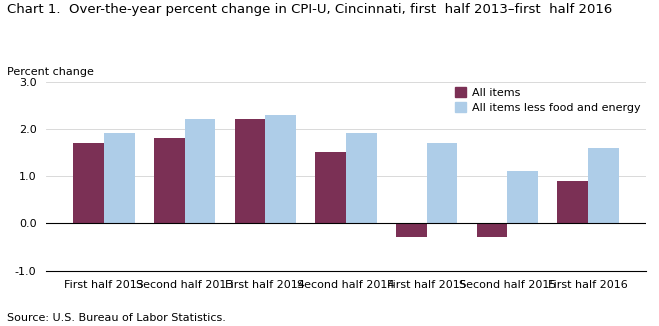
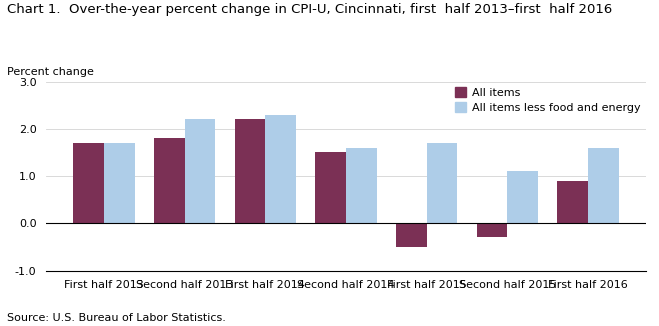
All items less food and energy/First half 2013: 1.9 -> 1.7
All items less food and energy/Second half 2014: 1.9 -> 1.6
All items/First half 2015: -0.3 -> -0.5
